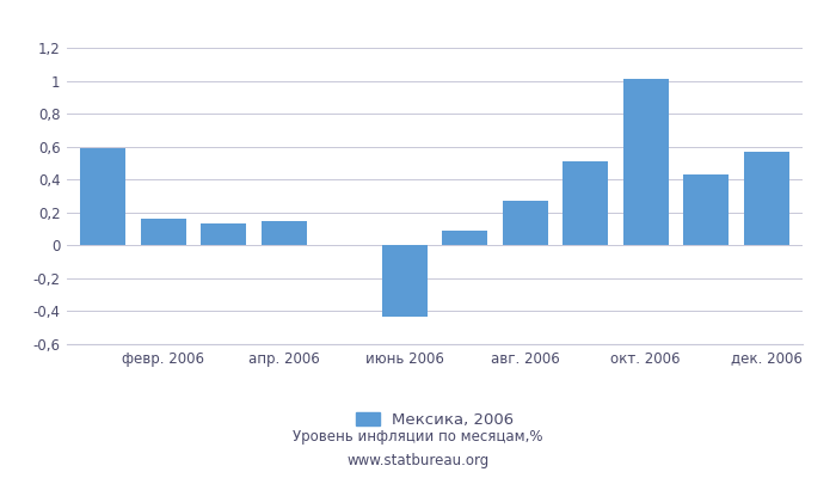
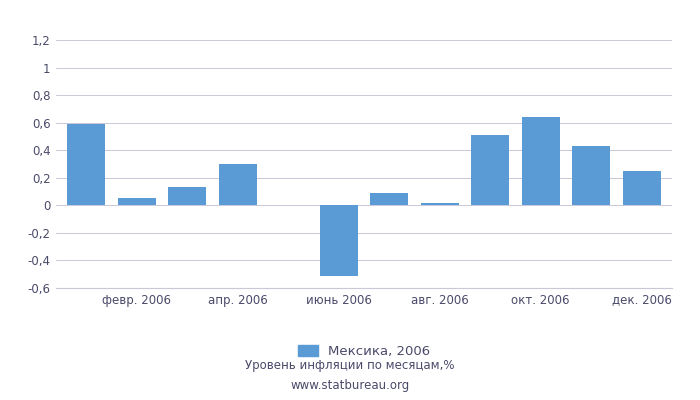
февр. 2006: 0,16 -> 0,05
апр. 2006: 0,15 -> 0,30
июнь 2006: -0,43 -> -0,51
авг. 2006: 0,27 -> 0,02
окт. 2006: 1,01 -> 0,64
дек. 2006: 0,57 -> 0,25
